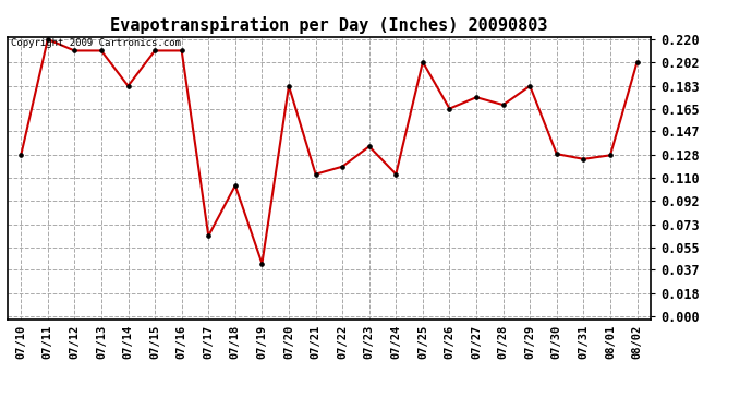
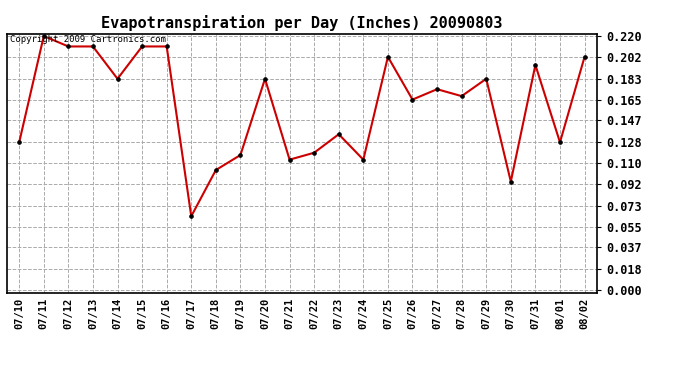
07/19: 0.042 -> 0.117
07/30: 0.129 -> 0.094
07/31: 0.125 -> 0.195
